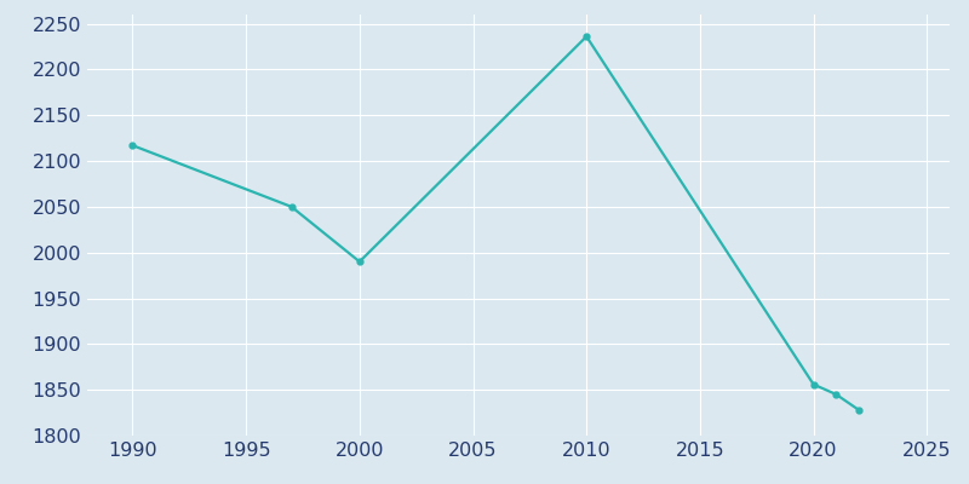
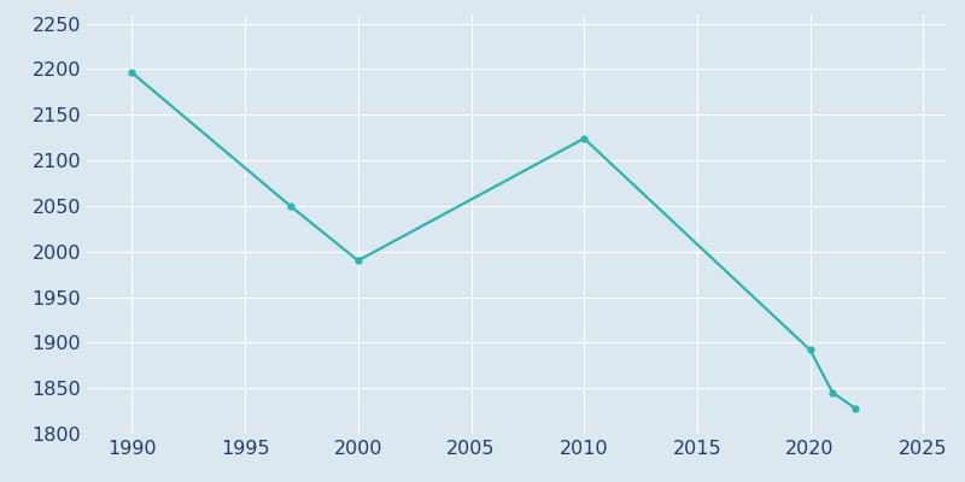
1990: 2117 -> 2196
2010: 2236 -> 2124
2020: 1856 -> 1892
